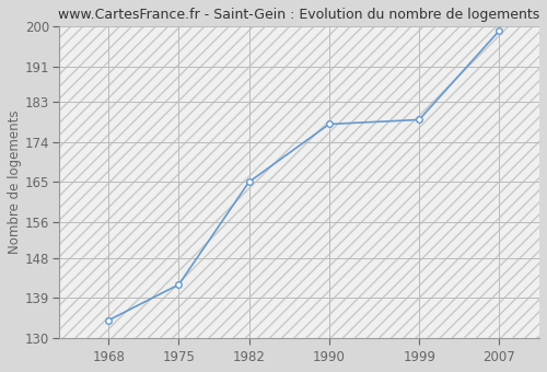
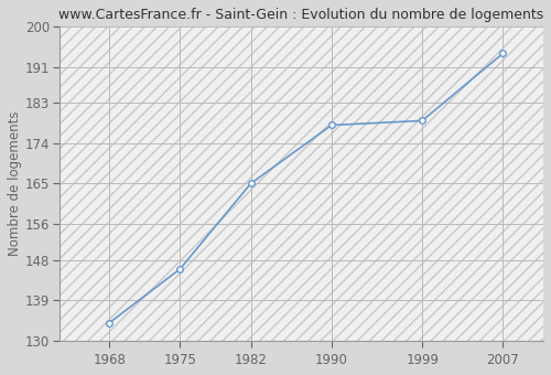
1975: 142 -> 146
2007: 199 -> 194
